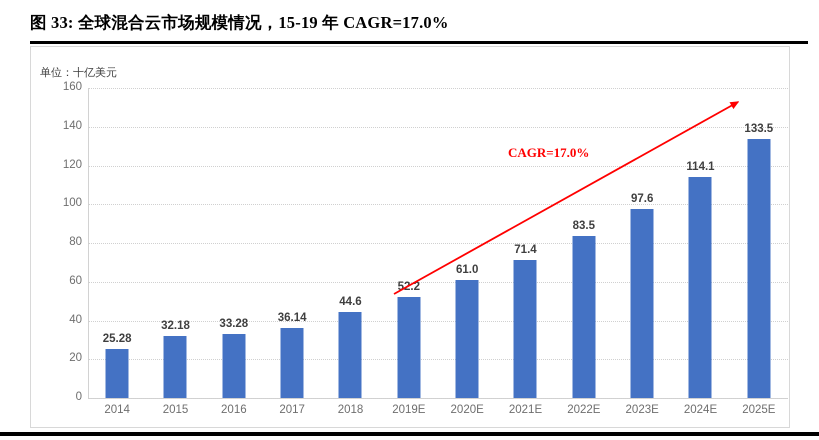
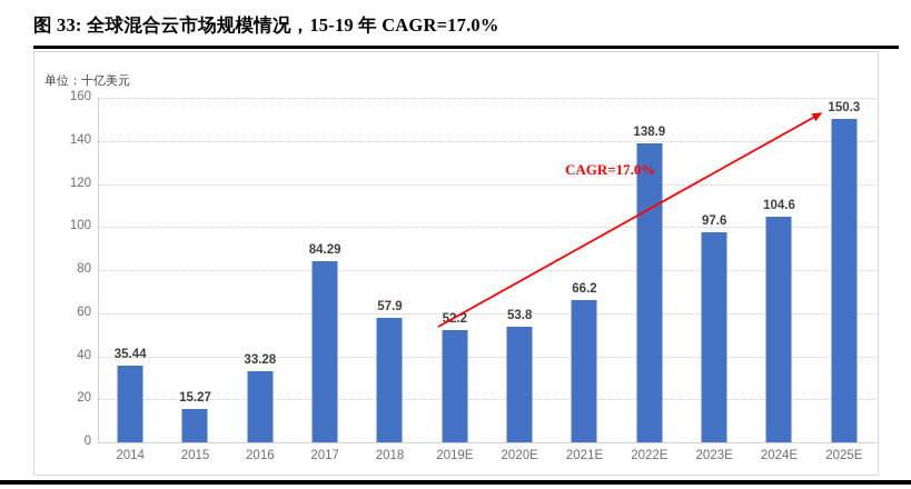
2014: 25.28 -> 35.44
2015: 32.18 -> 15.27
2017: 36.14 -> 84.29
2018: 44.6 -> 57.9
2020E: 61.0 -> 53.8
2021E: 71.4 -> 66.2
2022E: 83.5 -> 138.9
2024E: 114.1 -> 104.6
2025E: 133.5 -> 150.3
